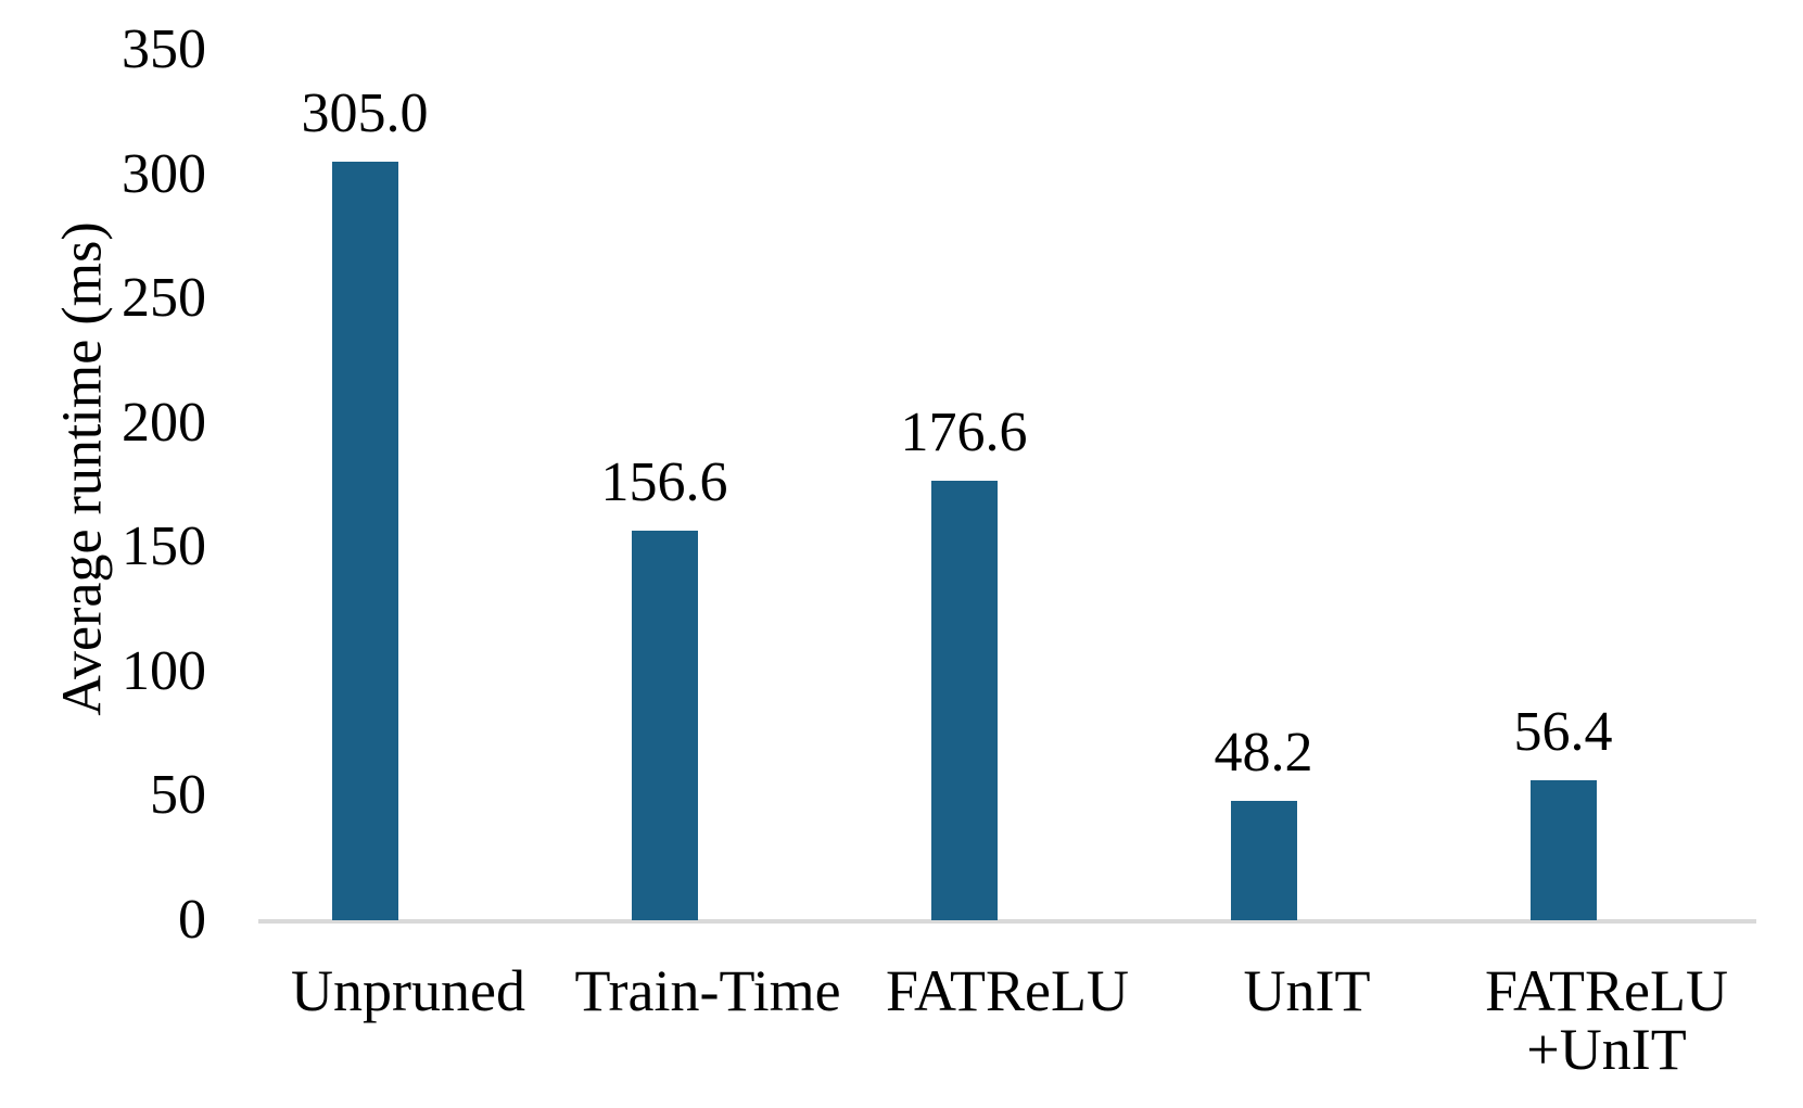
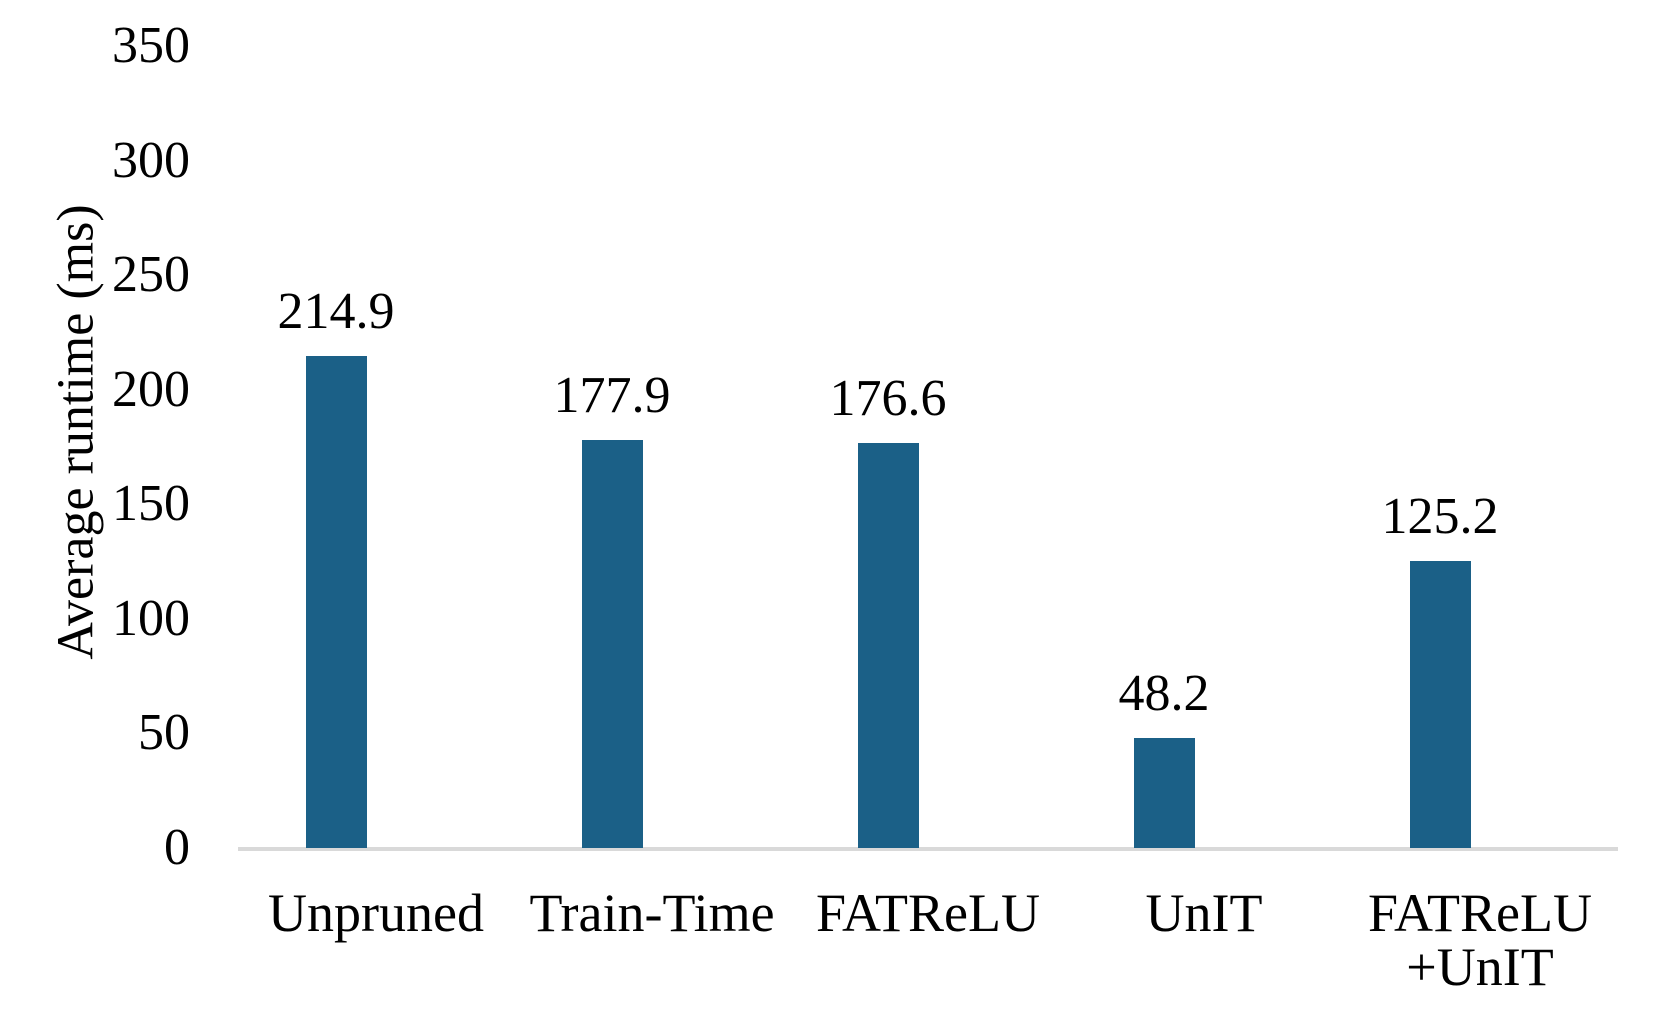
Unpruned: 305.0 -> 214.9
Train-Time: 156.6 -> 177.9
FATReLU +UnIT: 56.4 -> 125.2
